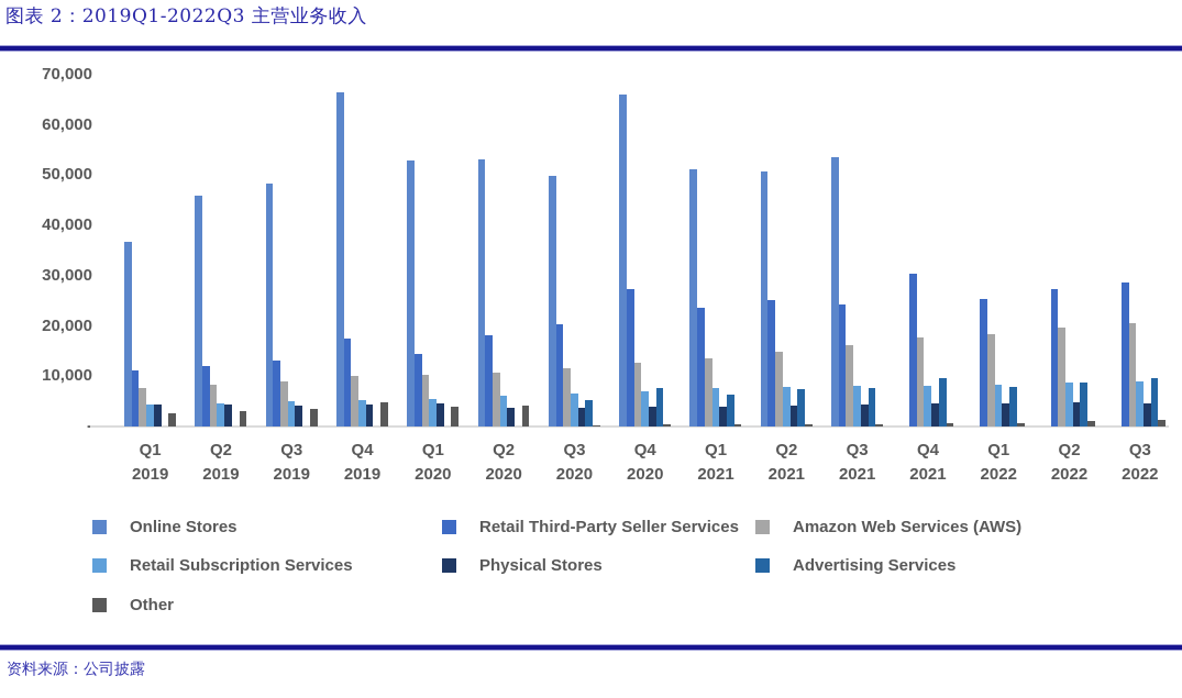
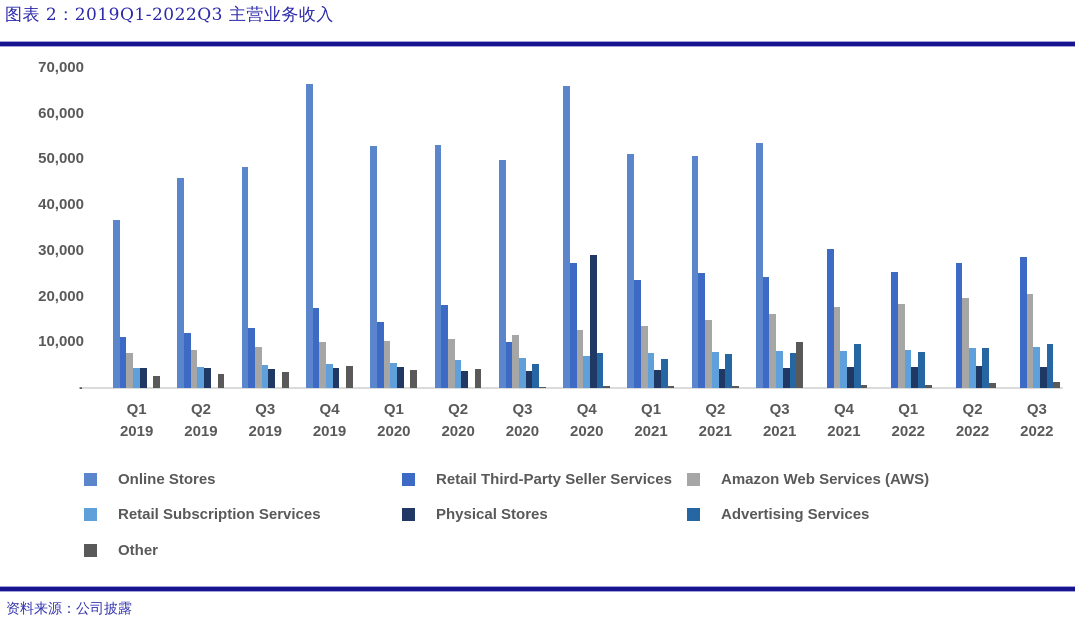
Retail Third-Party Seller Services/Q3 2020: 20000 -> 10000
Physical Stores/Q4 2020: 4000 -> 29000
Other/Q3 2021: 1000 -> 10000
